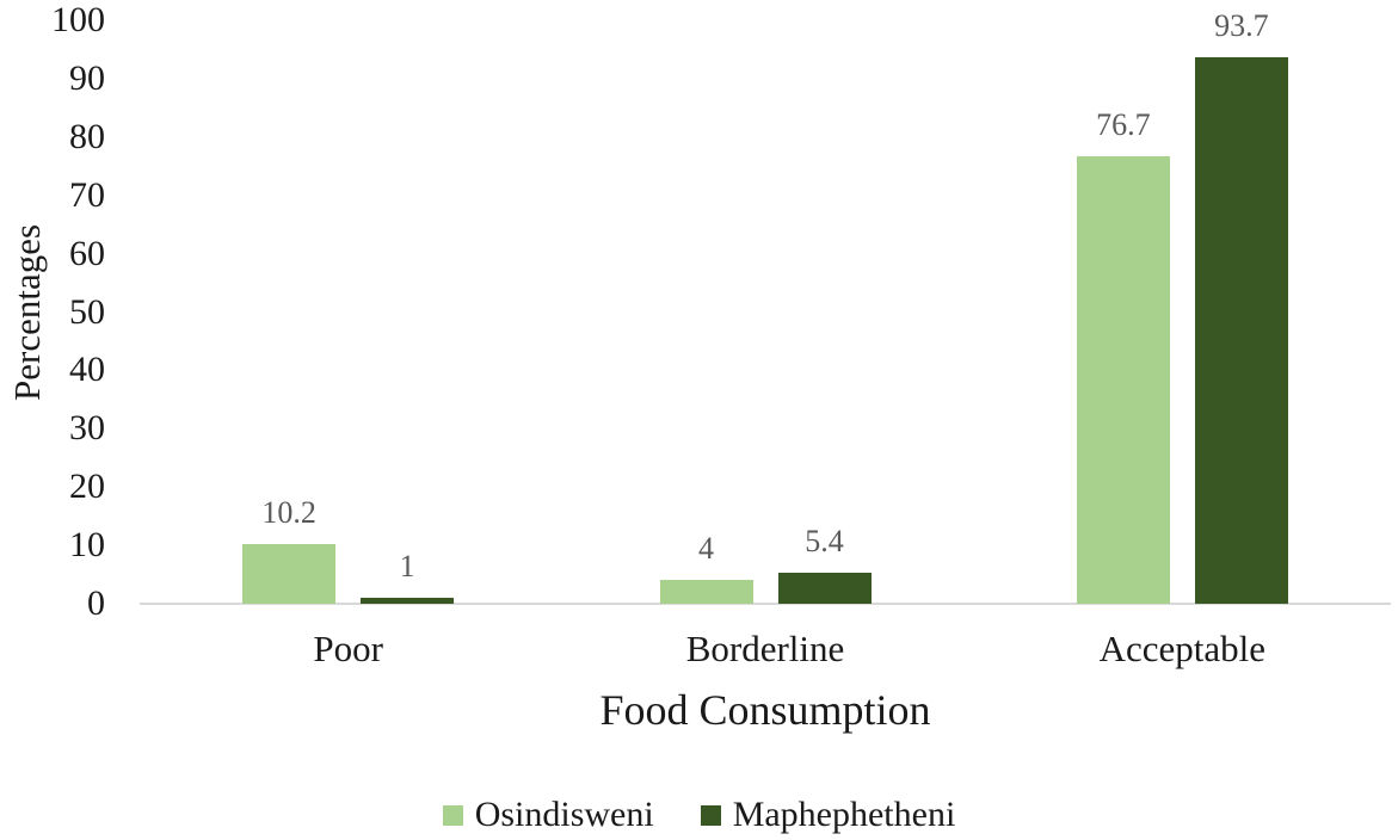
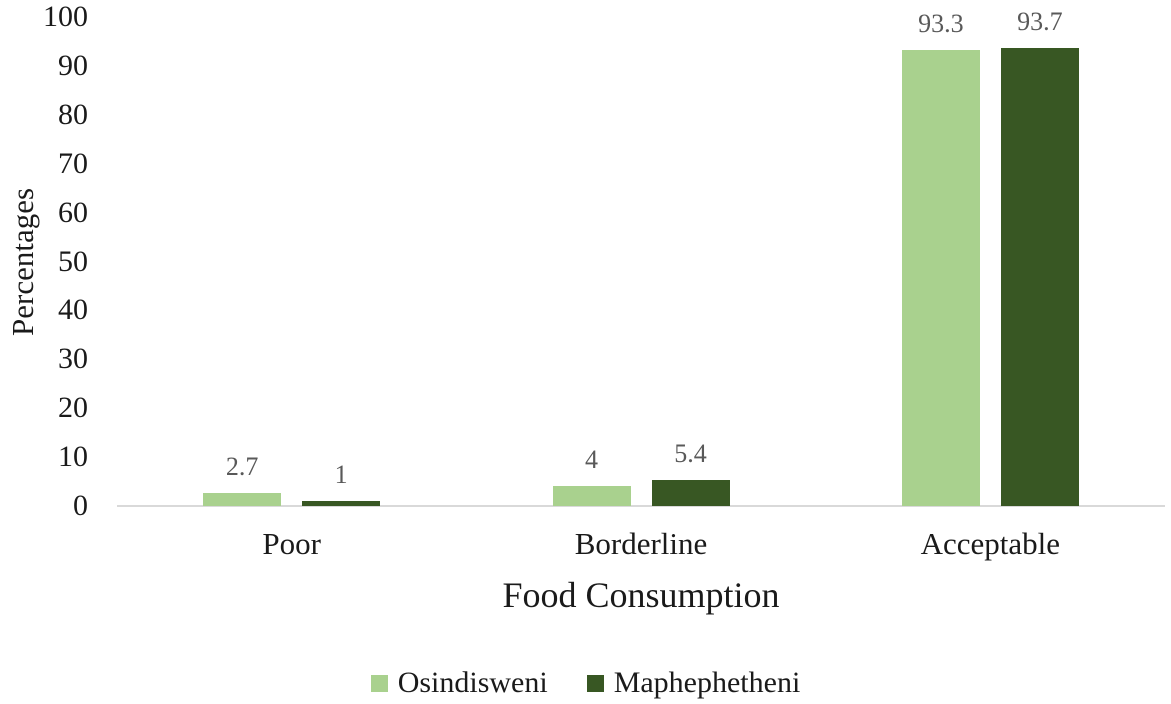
Osindisweni/Poor: 10.2 -> 2.7
Osindisweni/Acceptable: 76.7 -> 93.3
